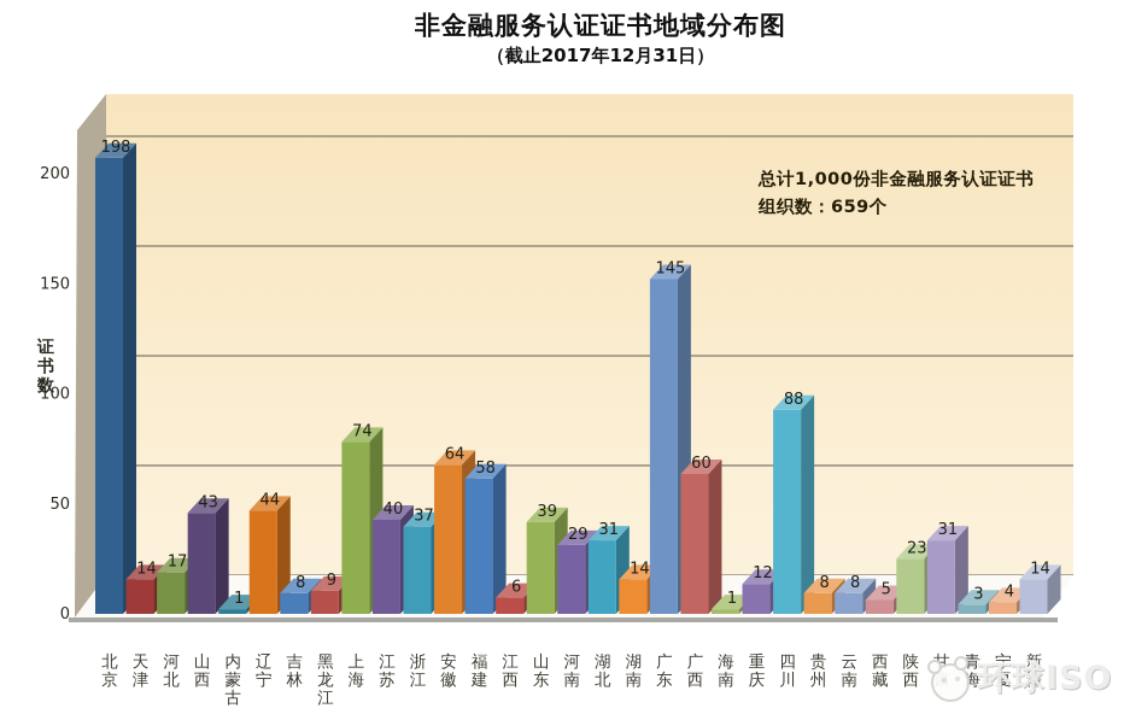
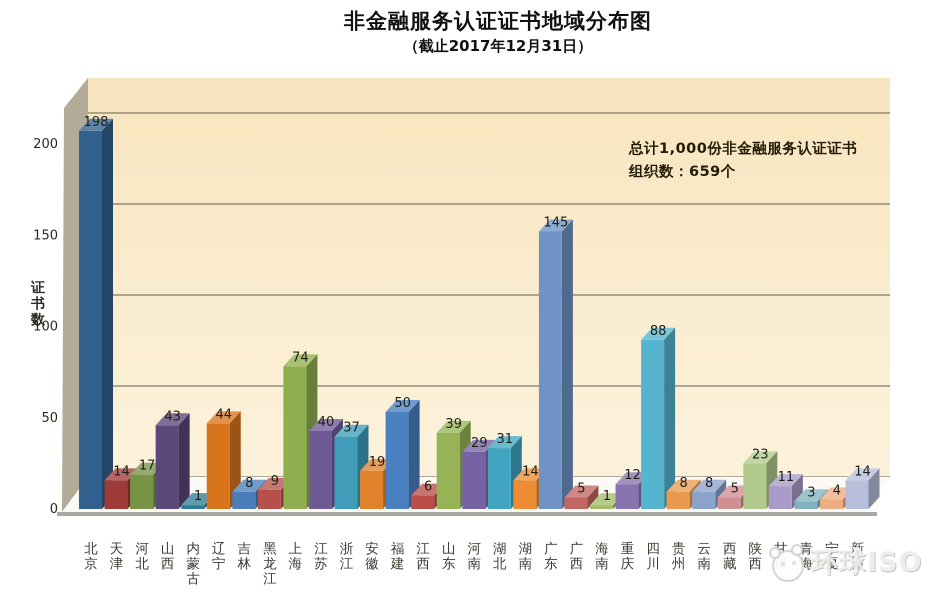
安徽: 64 -> 19
福建: 58 -> 50
广西: 60 -> 5
甘肃: 31 -> 11
